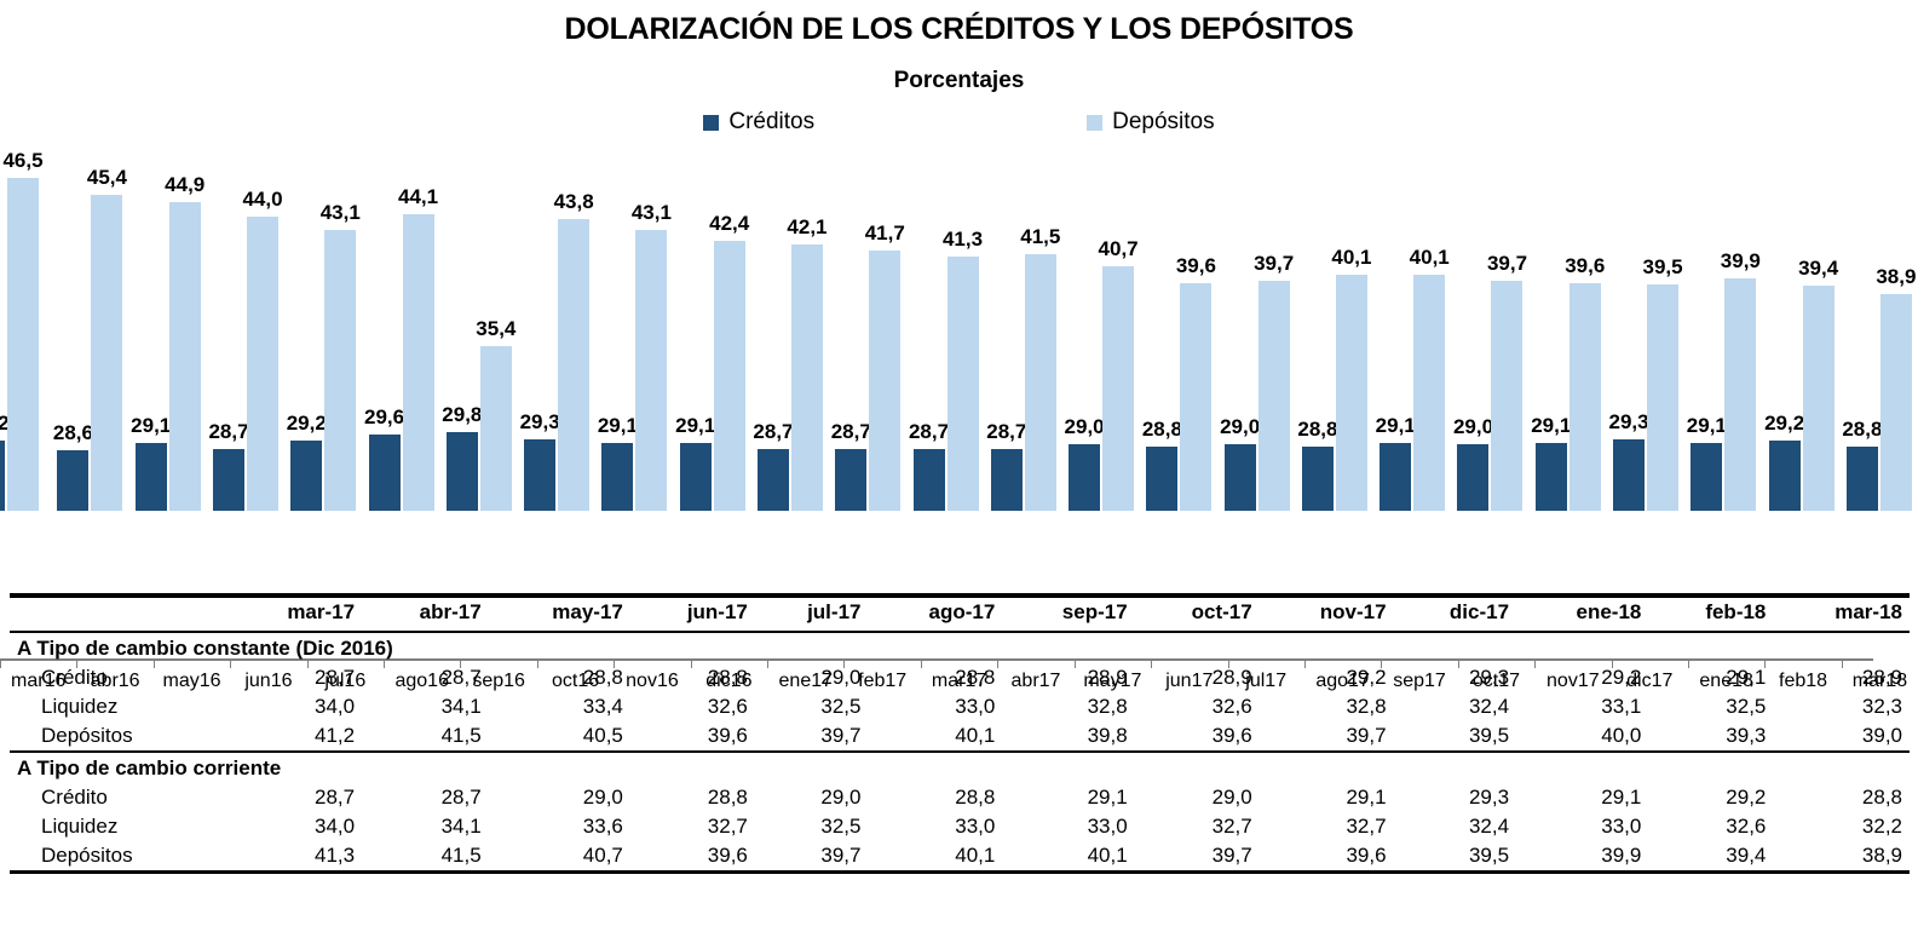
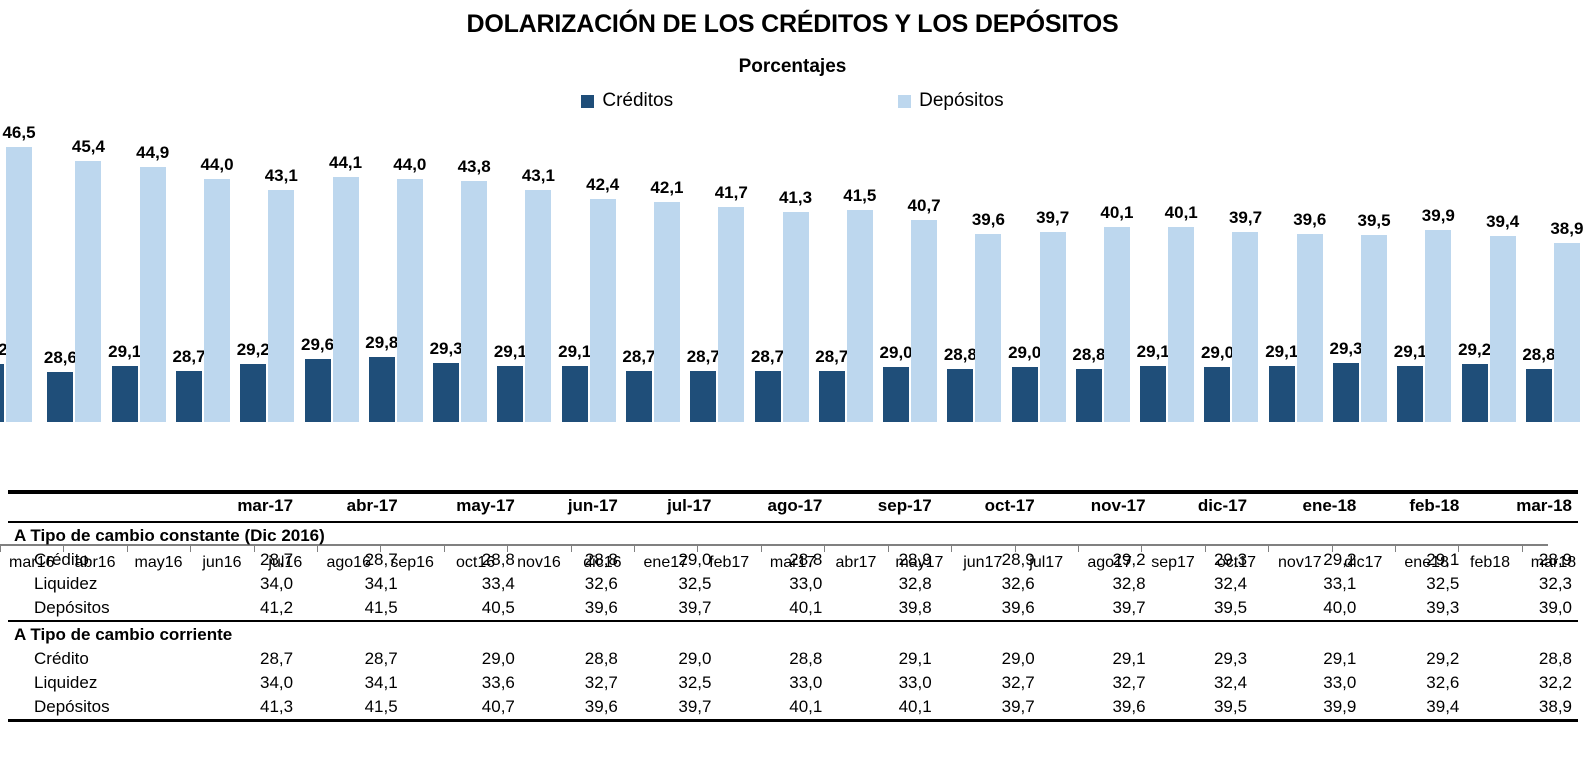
Depósitos/sep16: 35,4 -> 44,0
